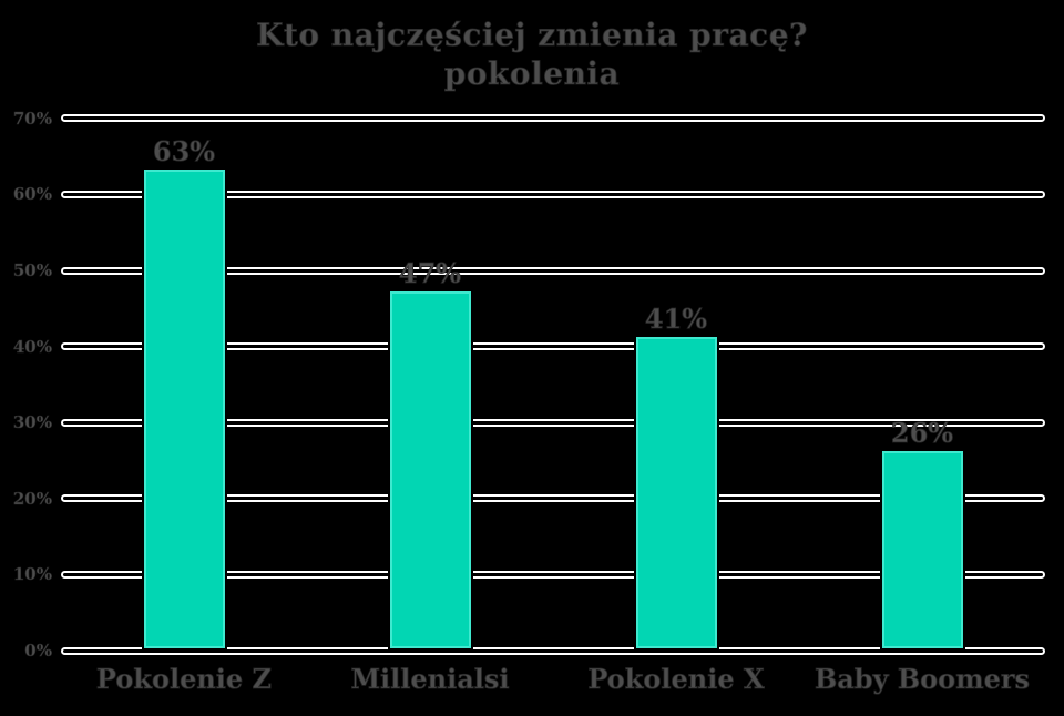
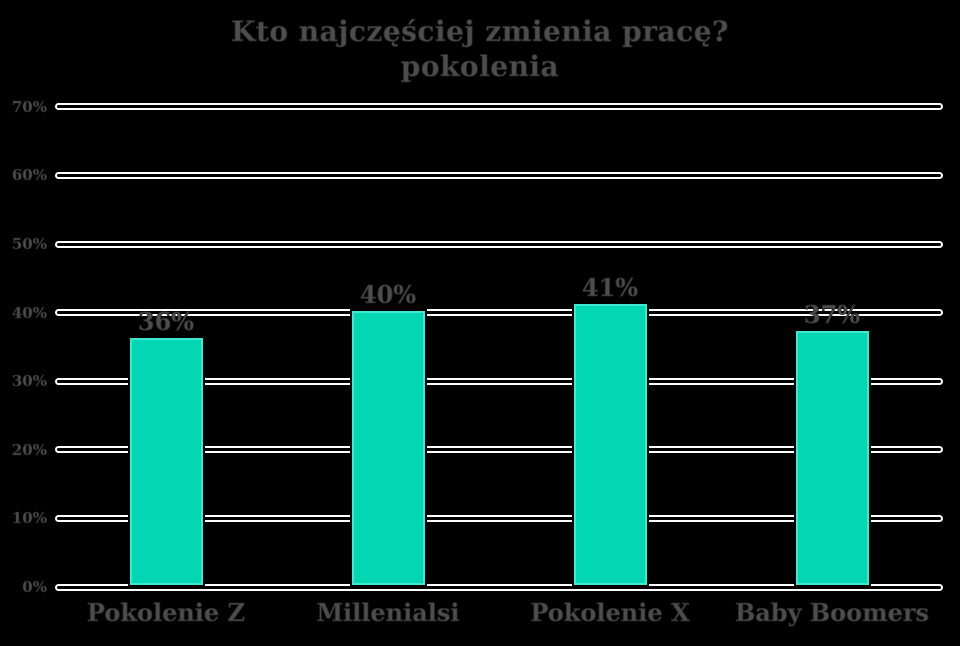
Pokolenie Z: 63% -> 36%
Millenialsi: 47% -> 40%
Baby Boomers: 26% -> 37%
